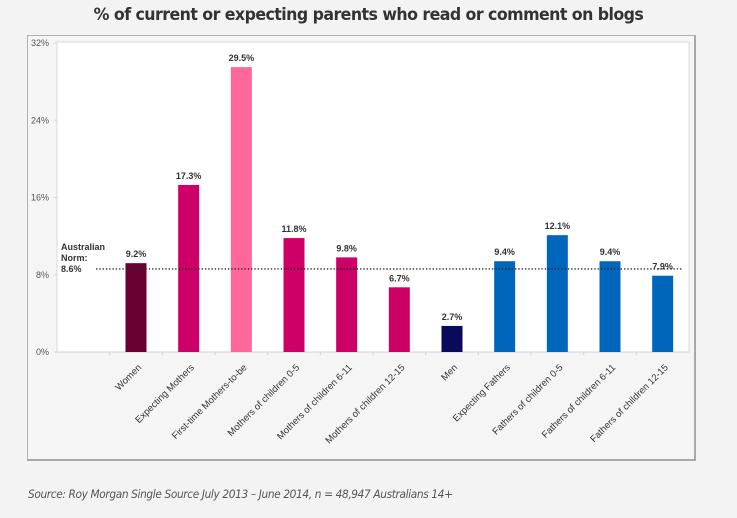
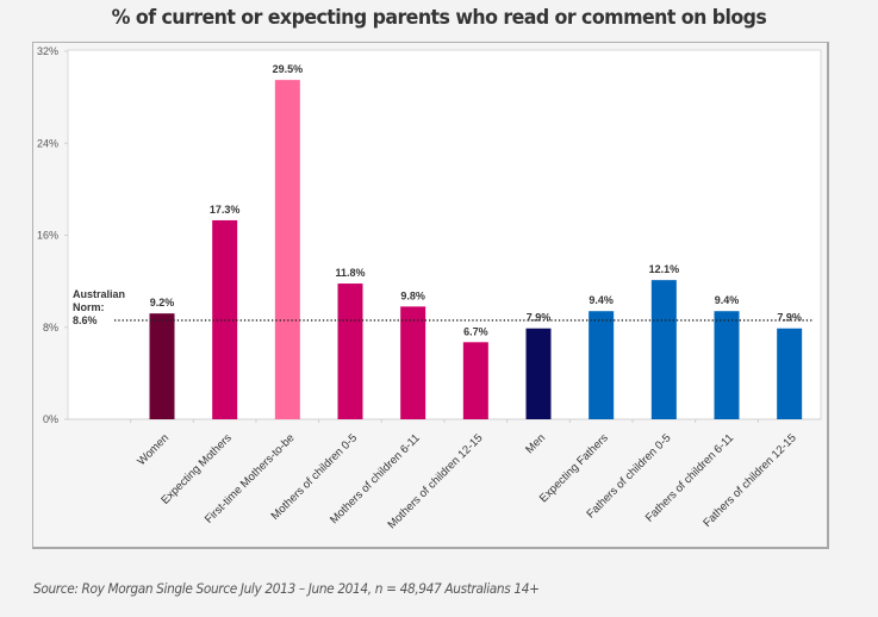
Men: 2.7% -> 7.9%
